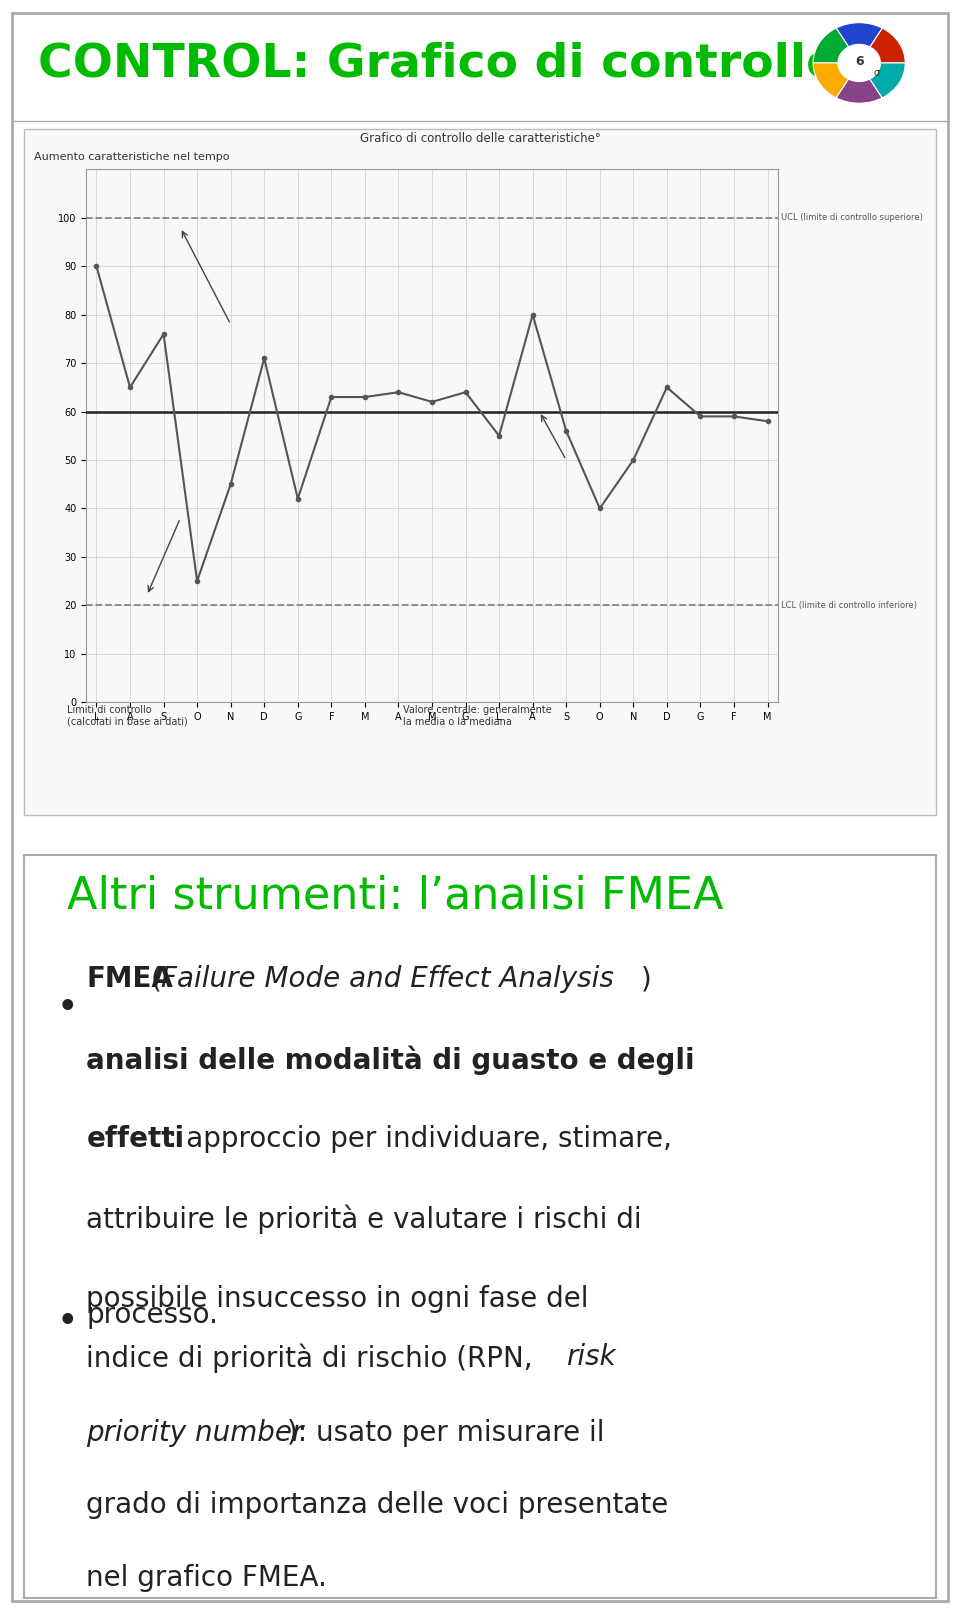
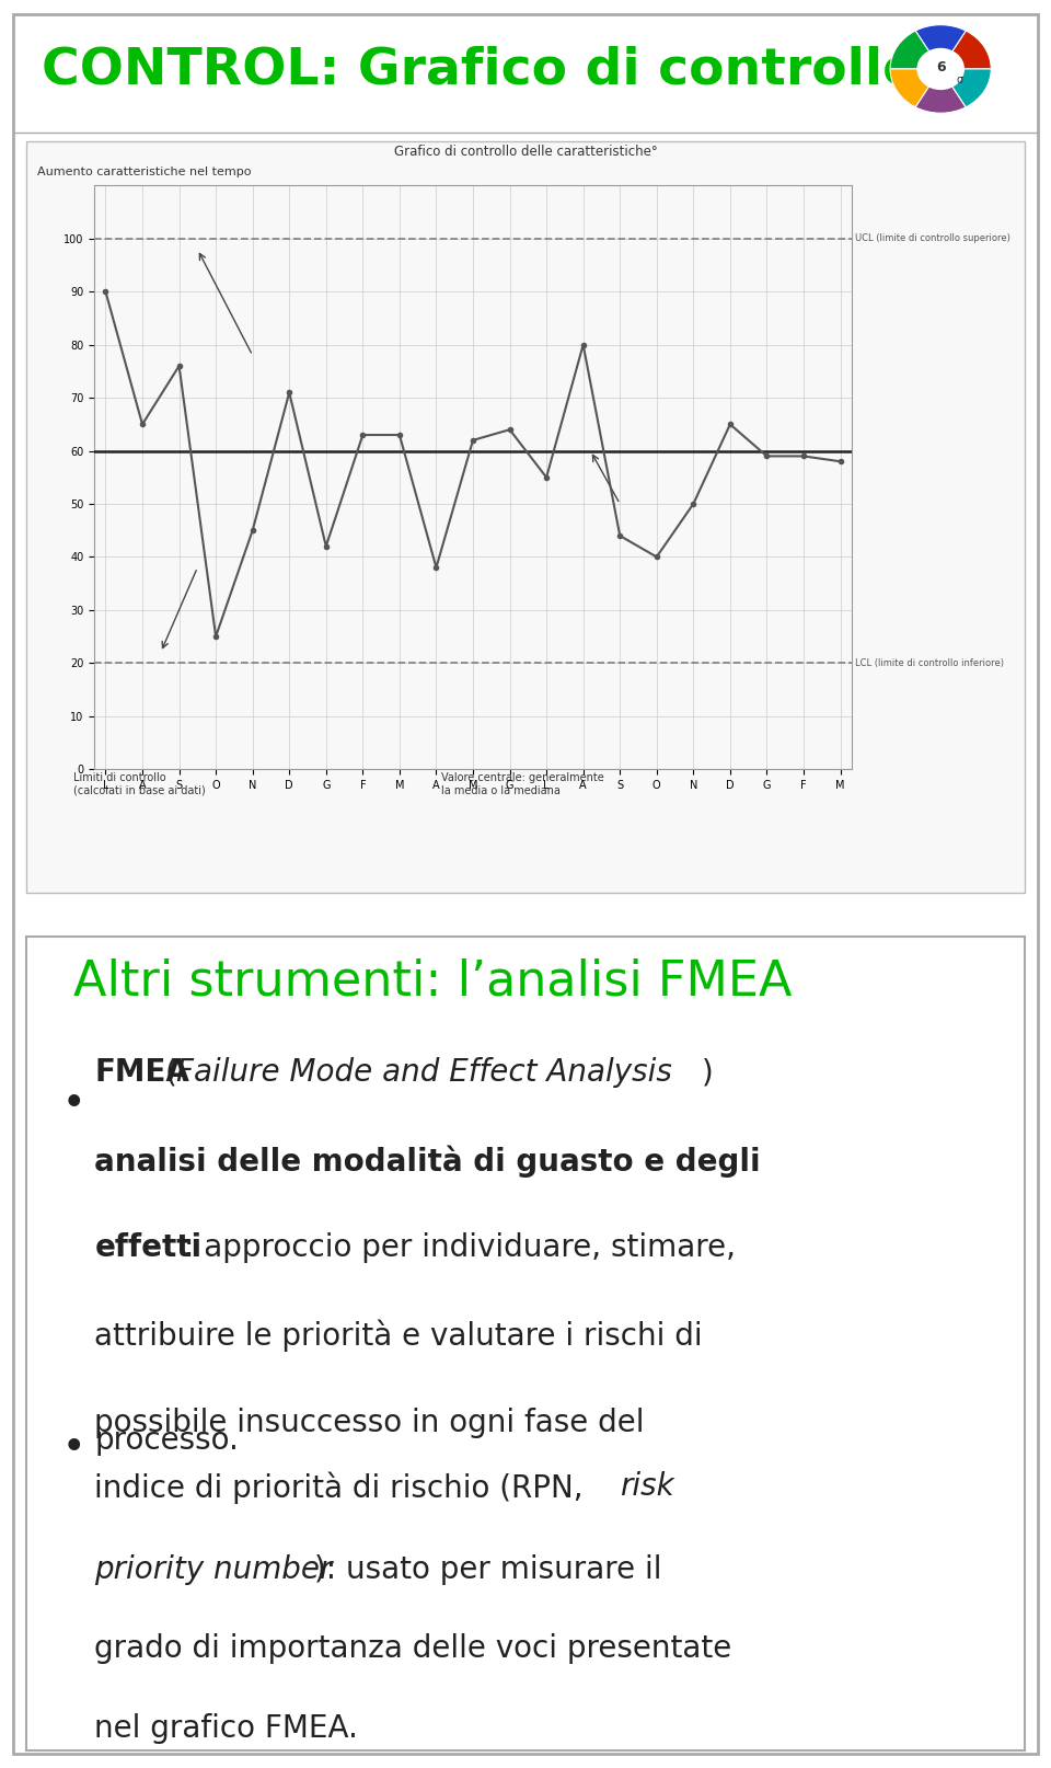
A: 64 -> 38
S: 56 -> 44
